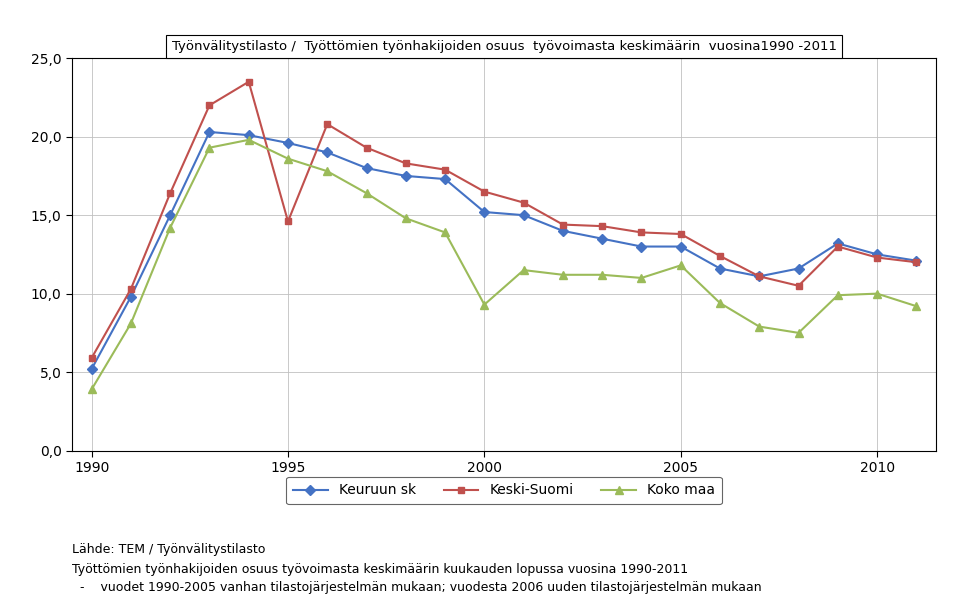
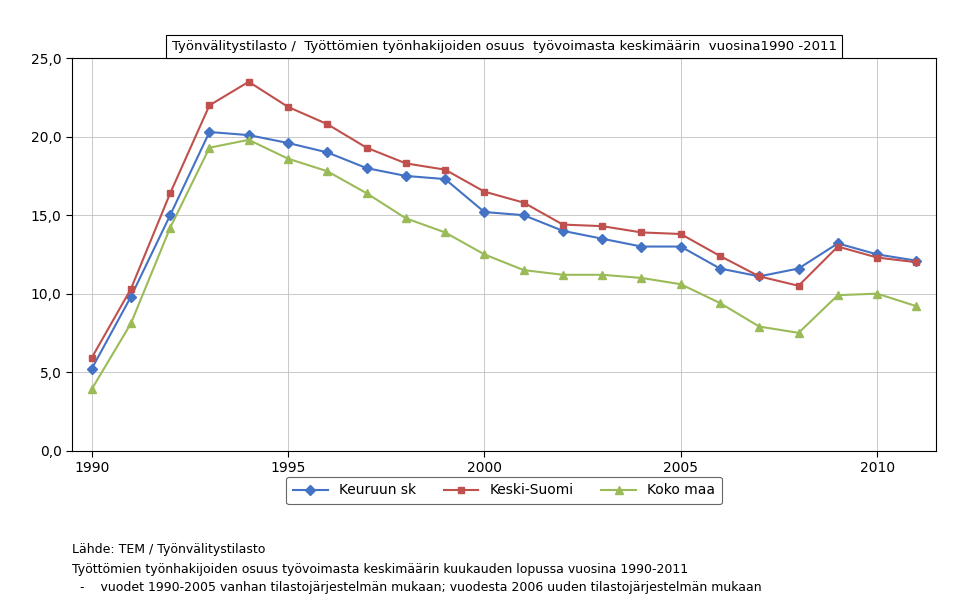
Keski-Suomi/1995: 14,6 -> 21,9
Koko maa/2000: 9,3 -> 12,5
Koko maa/2005: 11,8 -> 10,6
